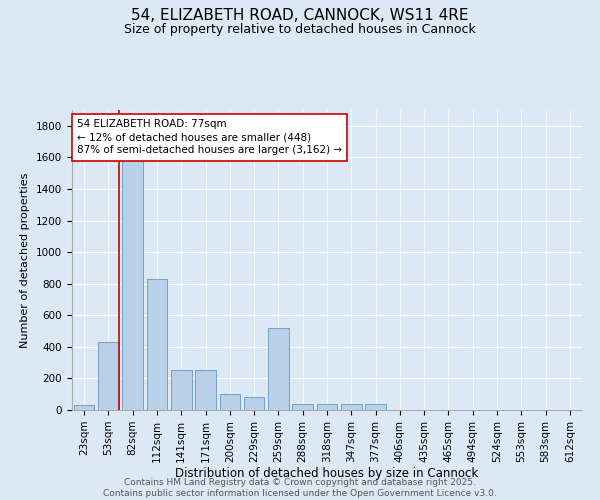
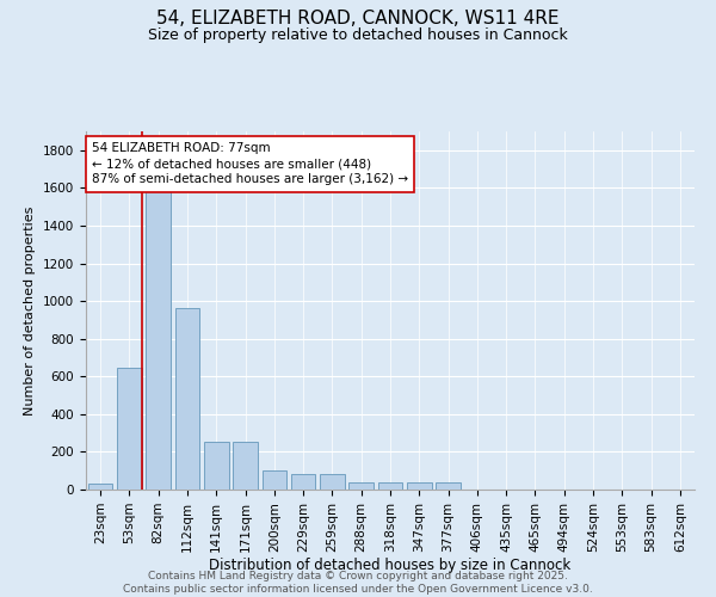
53sqm: 430 -> 640
112sqm: 830 -> 960
259sqm: 520 -> 80
